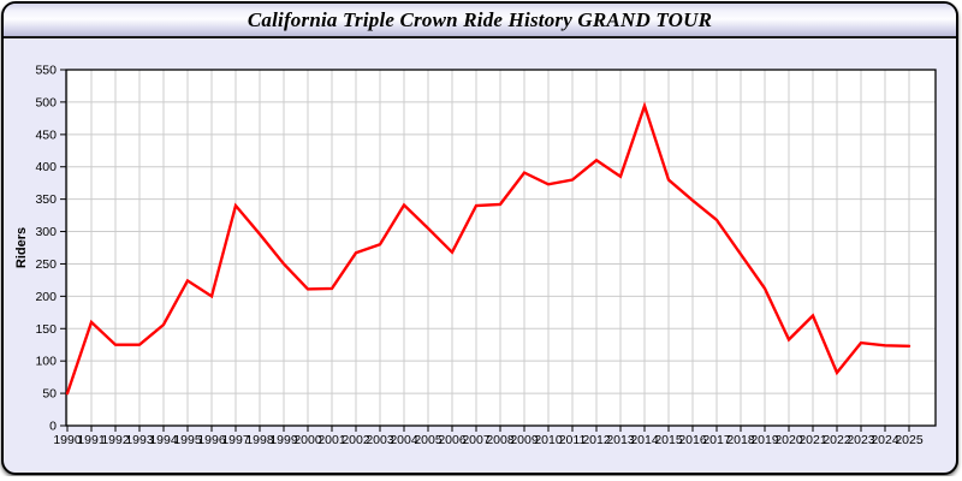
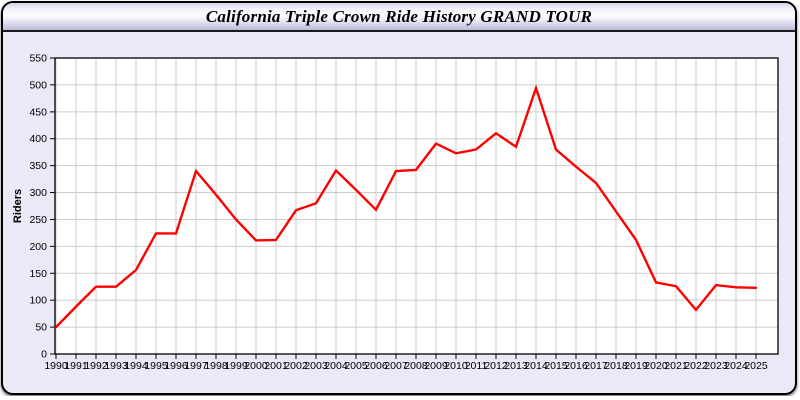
1991: 160 -> 90
1996: 200 -> 220
2021: 170 -> 130
